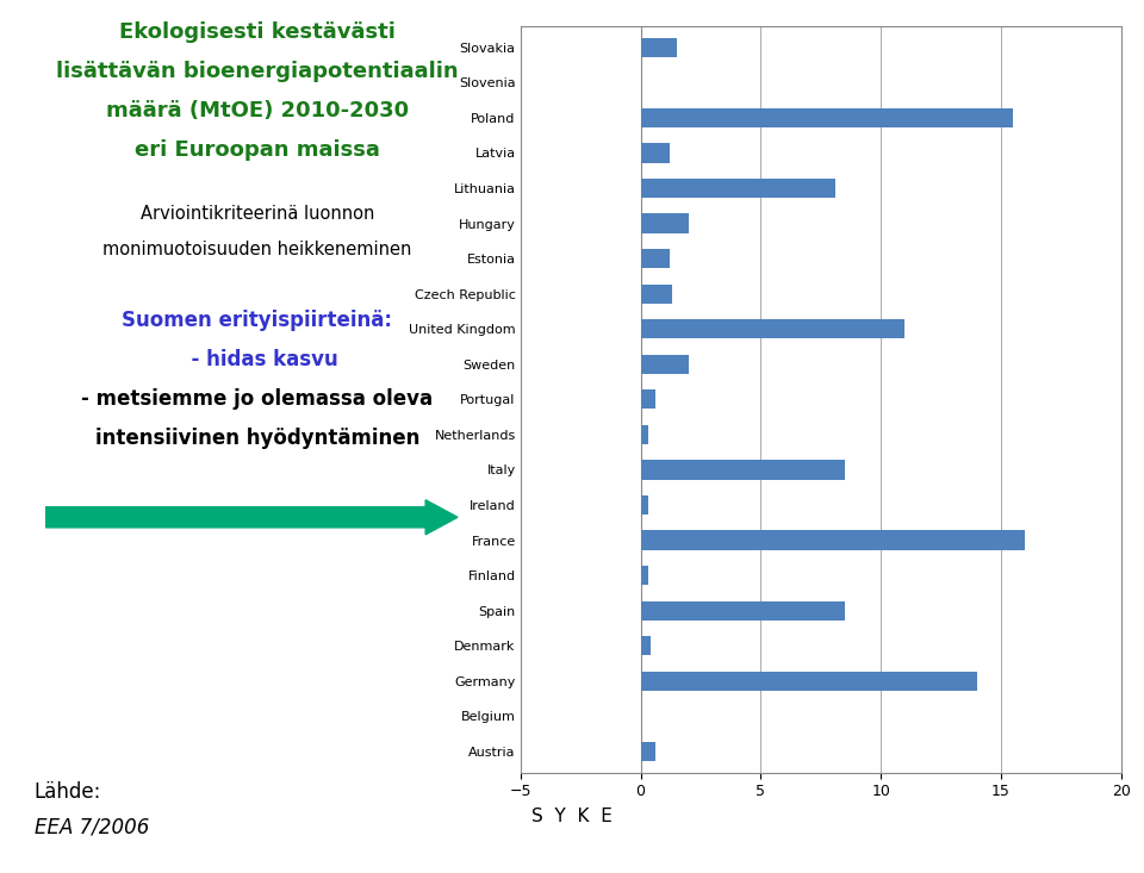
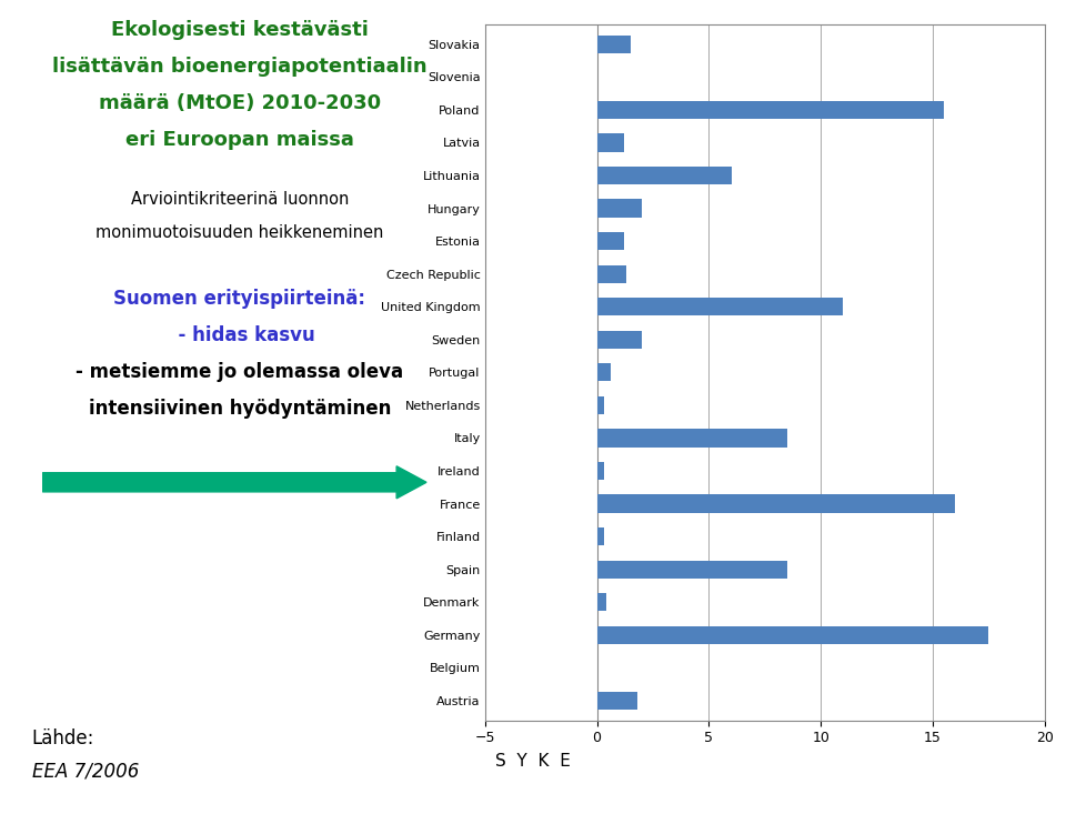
Lithuania: 8.1 -> 6.0
Germany: 14.0 -> 17.5
Austria: 0.6 -> 1.8
